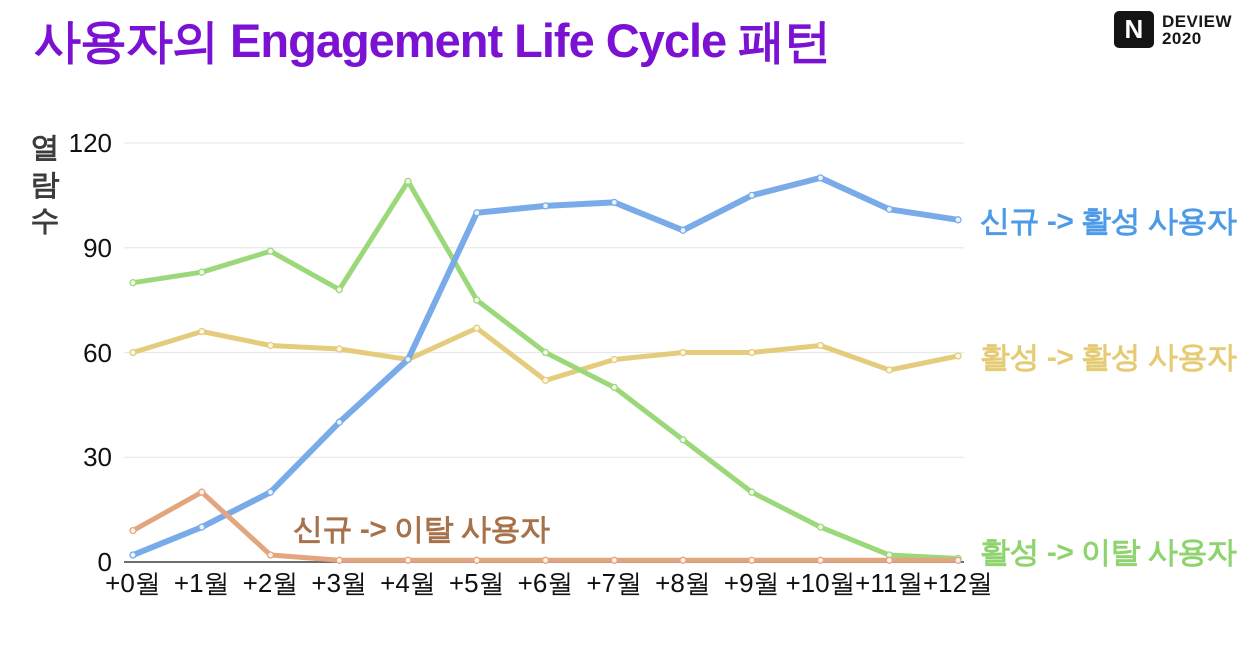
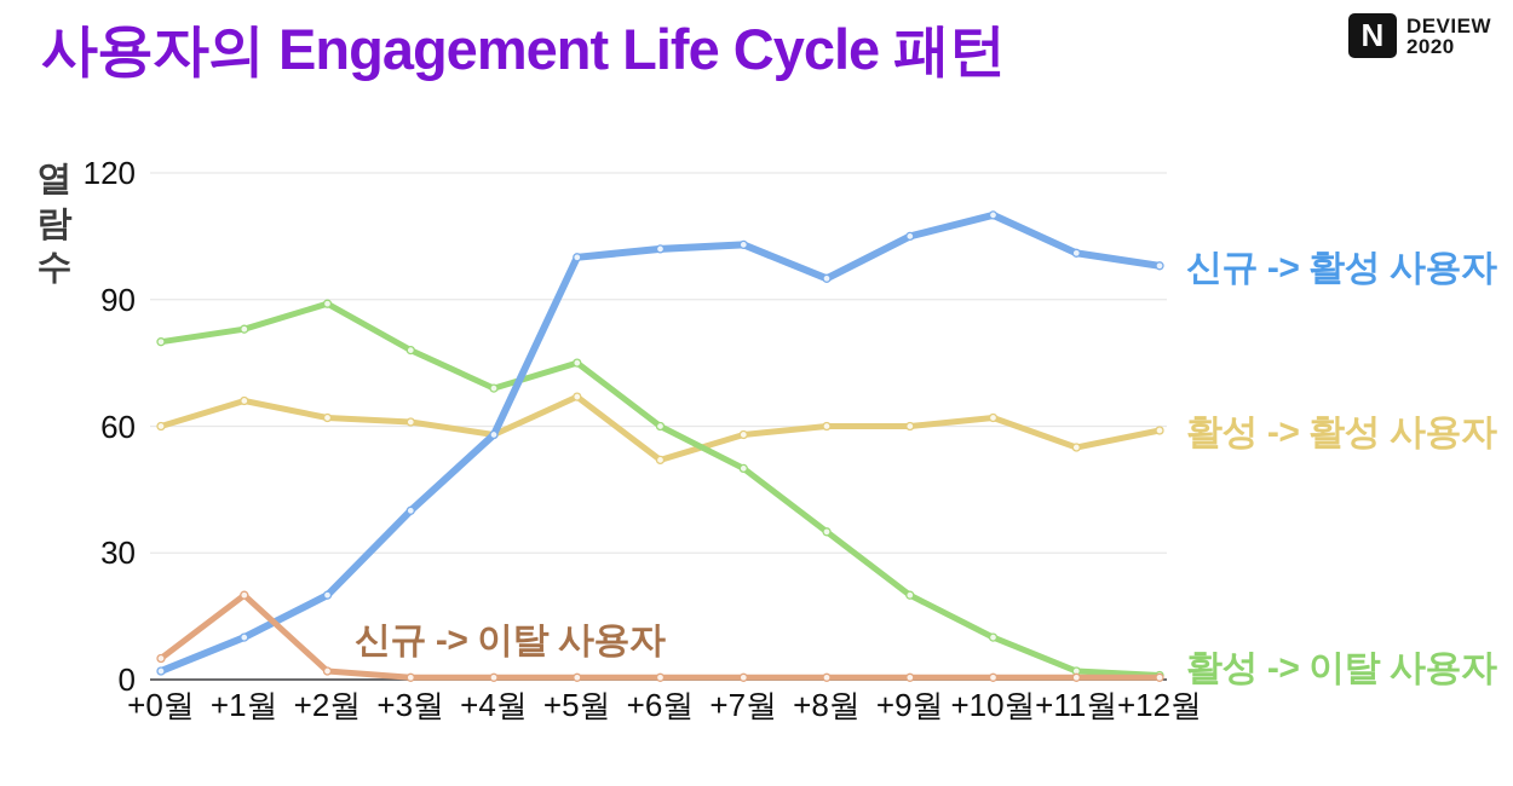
신규 -> 이탈 사용자/+0월: 9 -> 5
활성 -> 이탈 사용자/+4월: 109 -> 69
